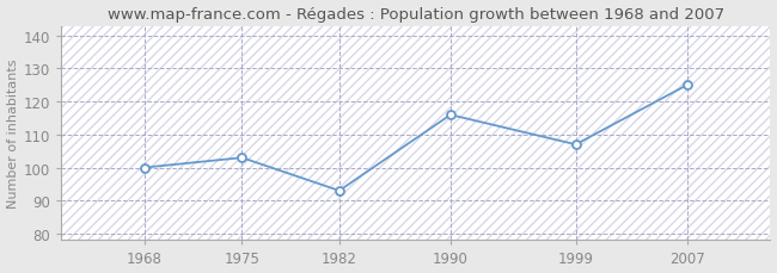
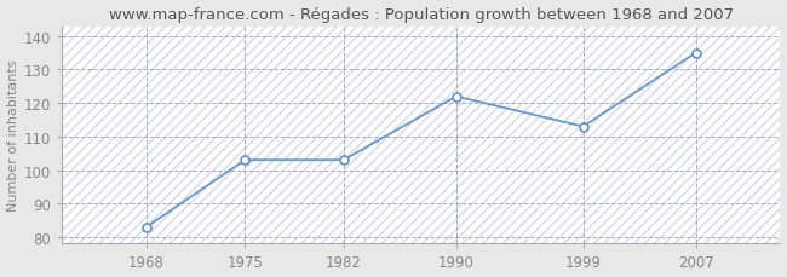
1968: 100 -> 83
1982: 93 -> 103
1990: 116 -> 122
1999: 107 -> 113
2007: 125 -> 135
